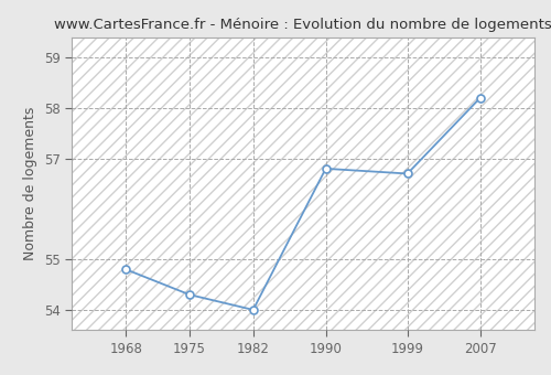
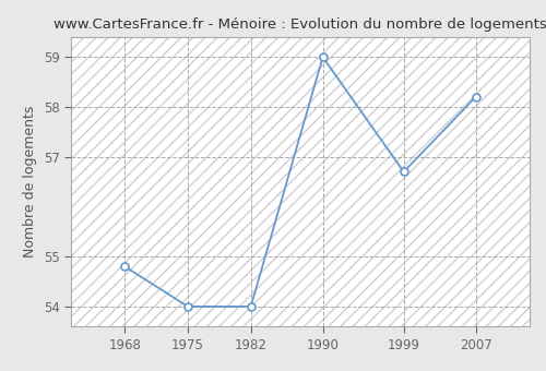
1975: 54.3 -> 54.0
1990: 56.8 -> 59.0
